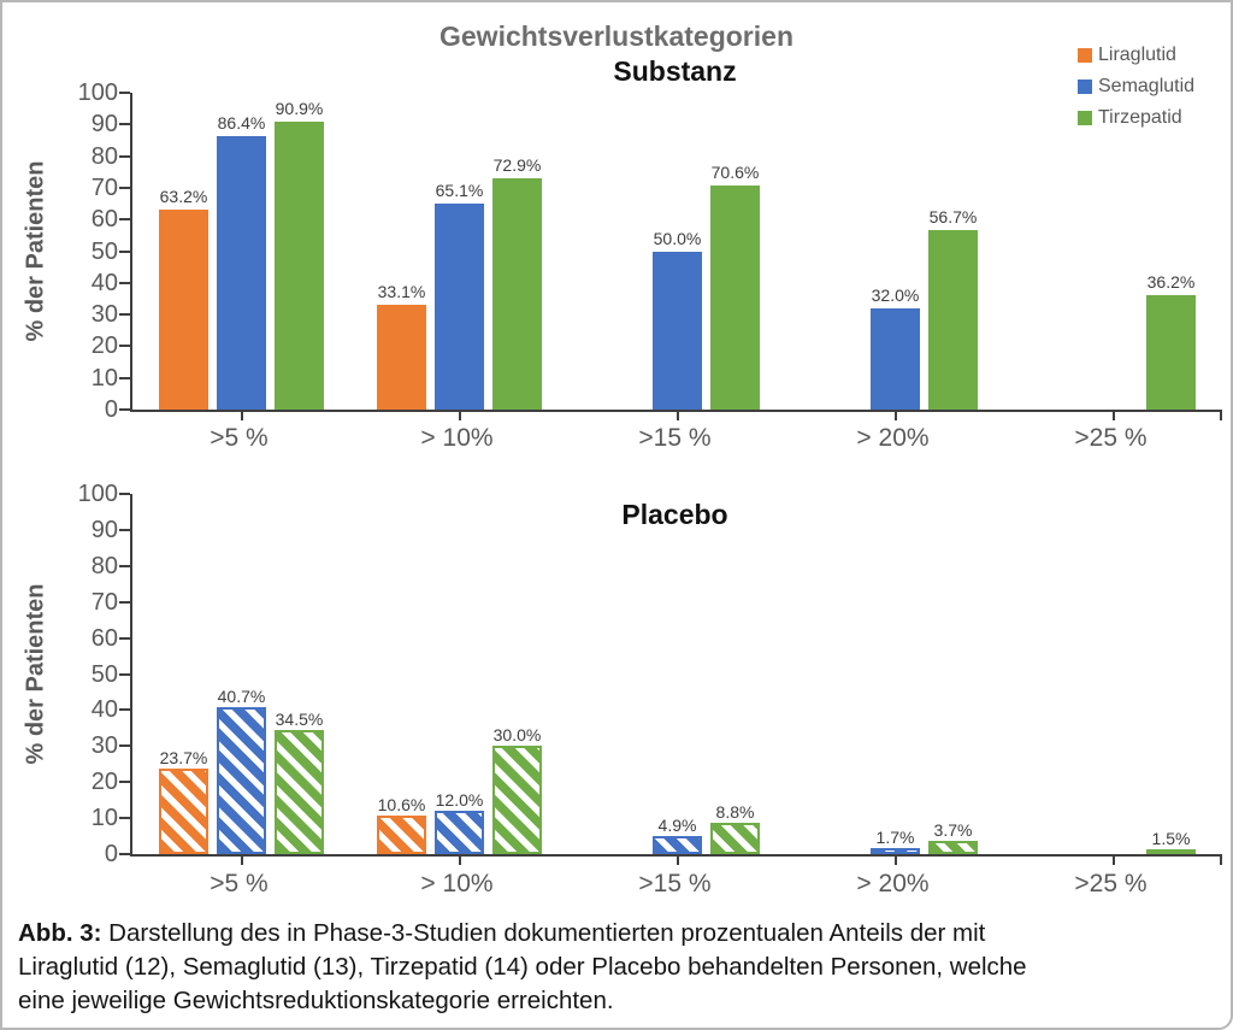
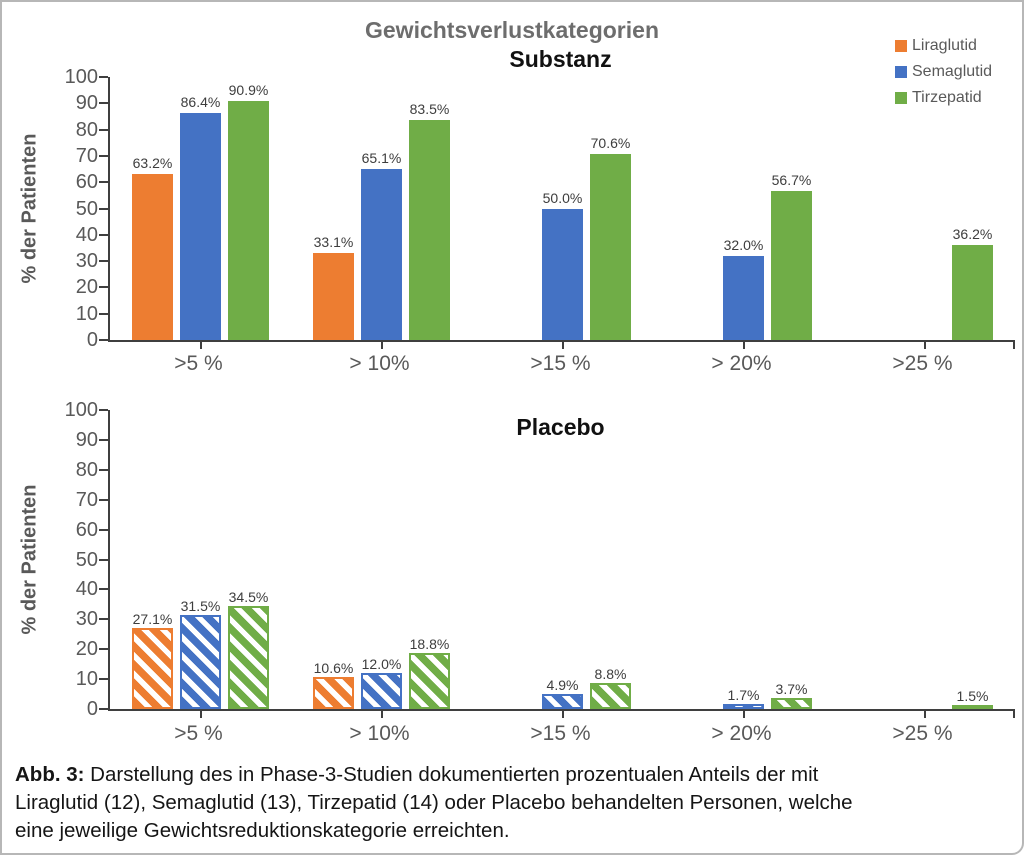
Substanz/Tirzepatid/> 10%: 72.9% -> 83.5%
Placebo/Liraglutid/>5 %: 23.7% -> 27.1%
Placebo/Semaglutid/>5 %: 40.7% -> 31.5%
Placebo/Tirzepatid/> 10%: 30.0% -> 18.8%
